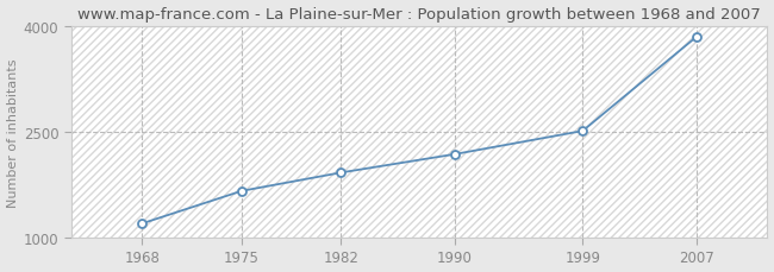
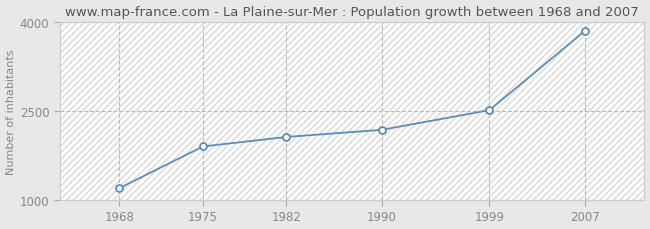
1975: 1660 -> 1900
1982: 1920 -> 2060
